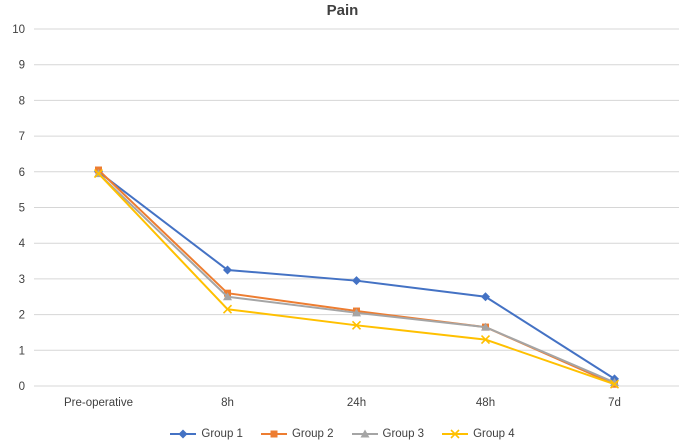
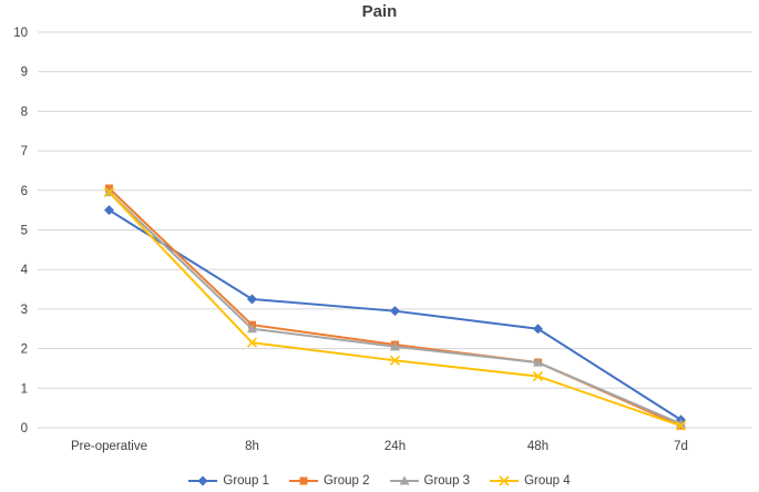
Group 1/Pre-operative: 6.0 -> 5.5
